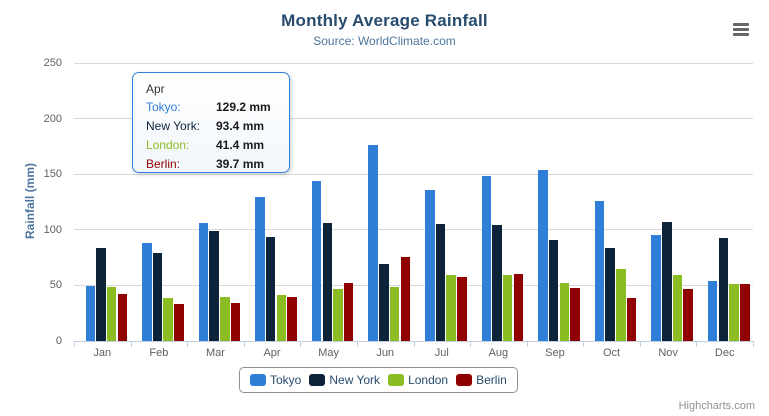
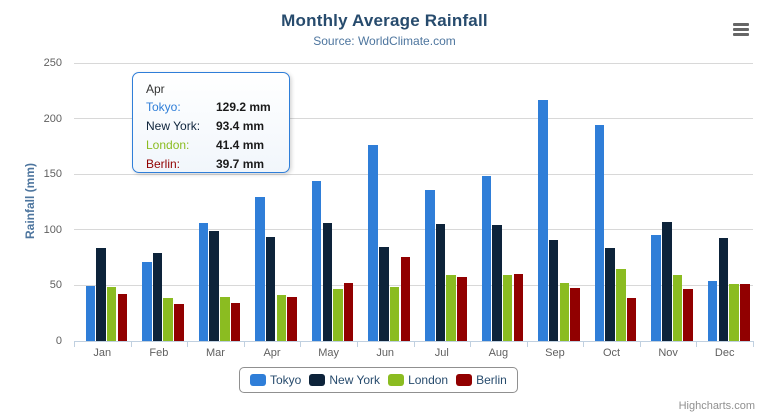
Tokyo/Feb: 88 -> 72
New York/Jun: 69 -> 84
Tokyo/Sep: 154 -> 216
Tokyo/Oct: 126 -> 194
